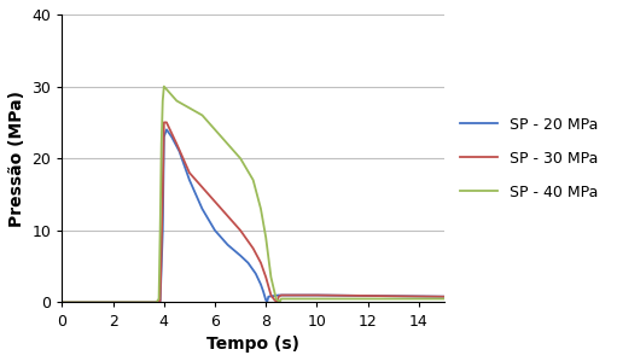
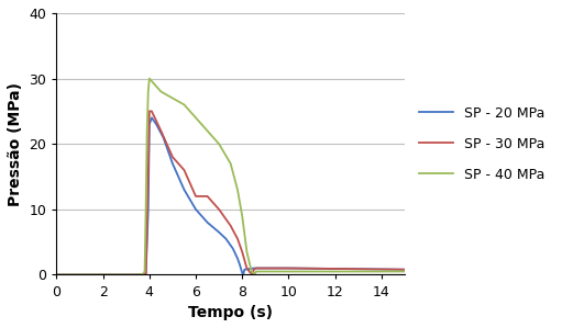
SP - 30 MPa/6: 14.0 -> 12.0
